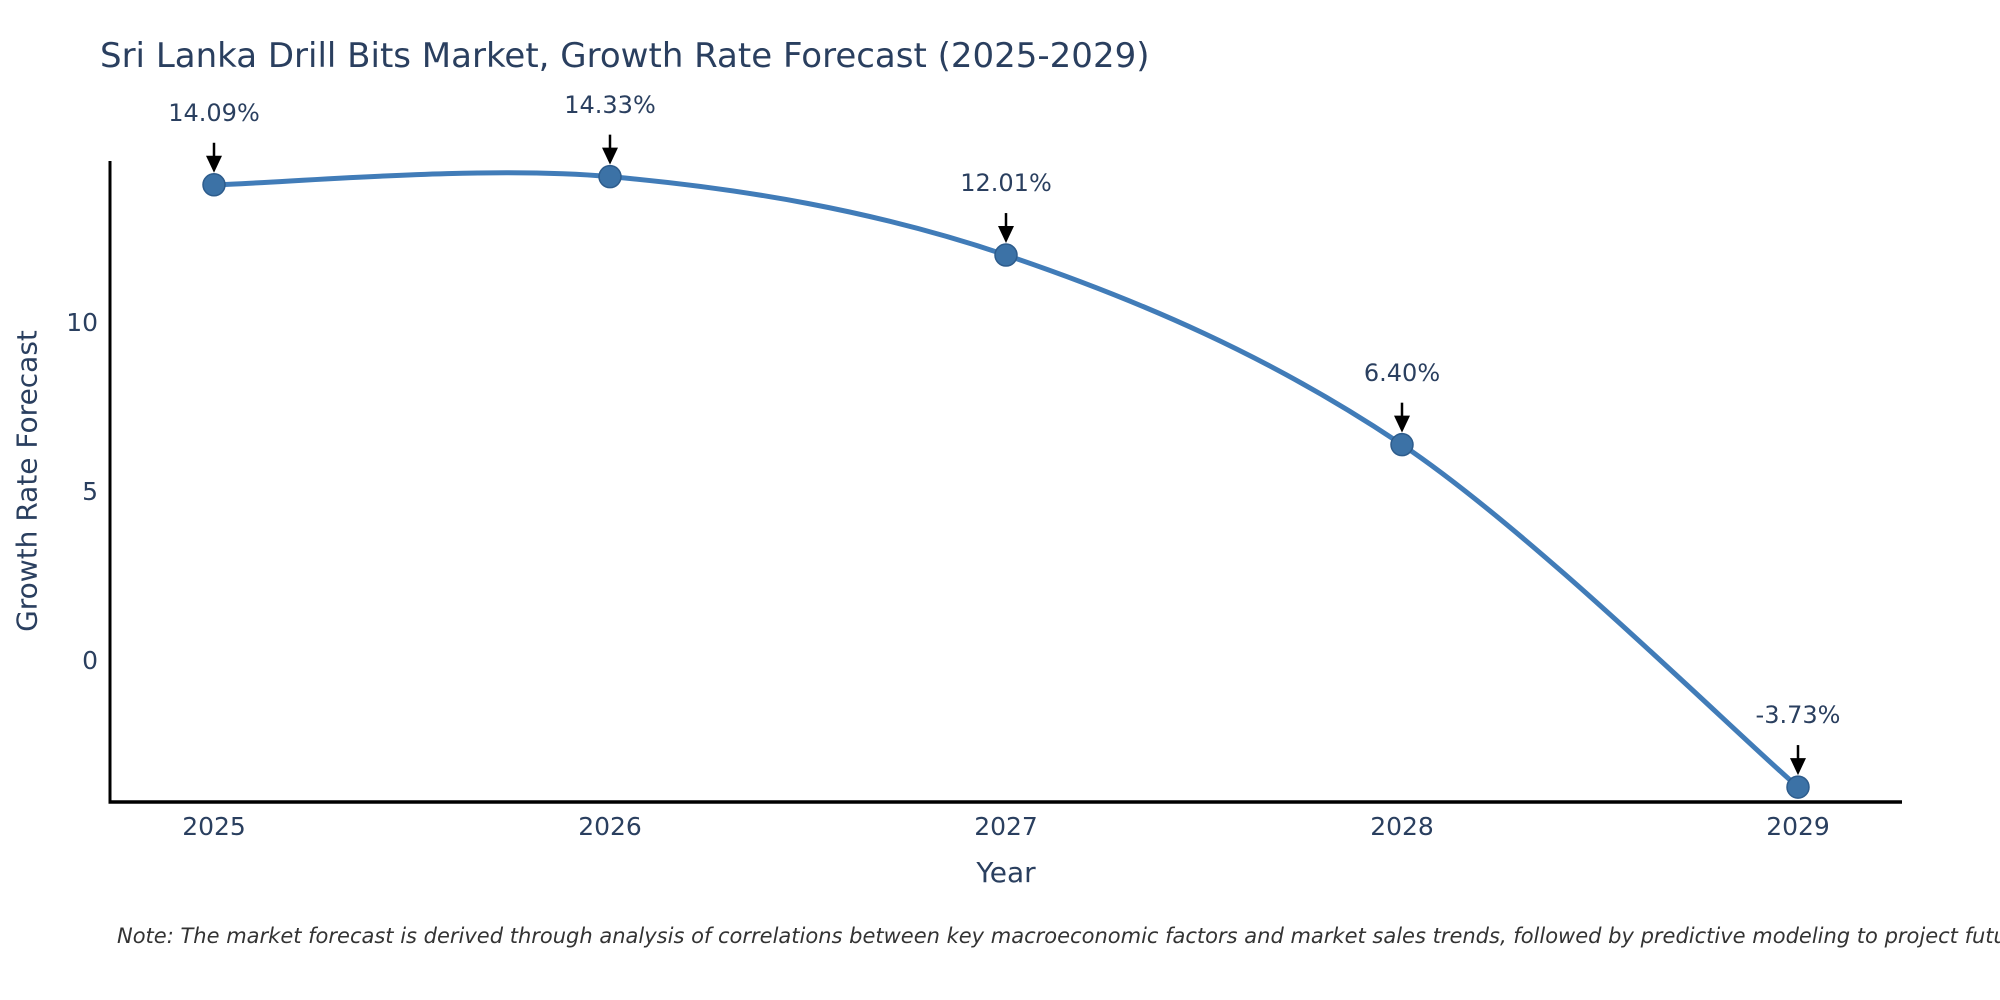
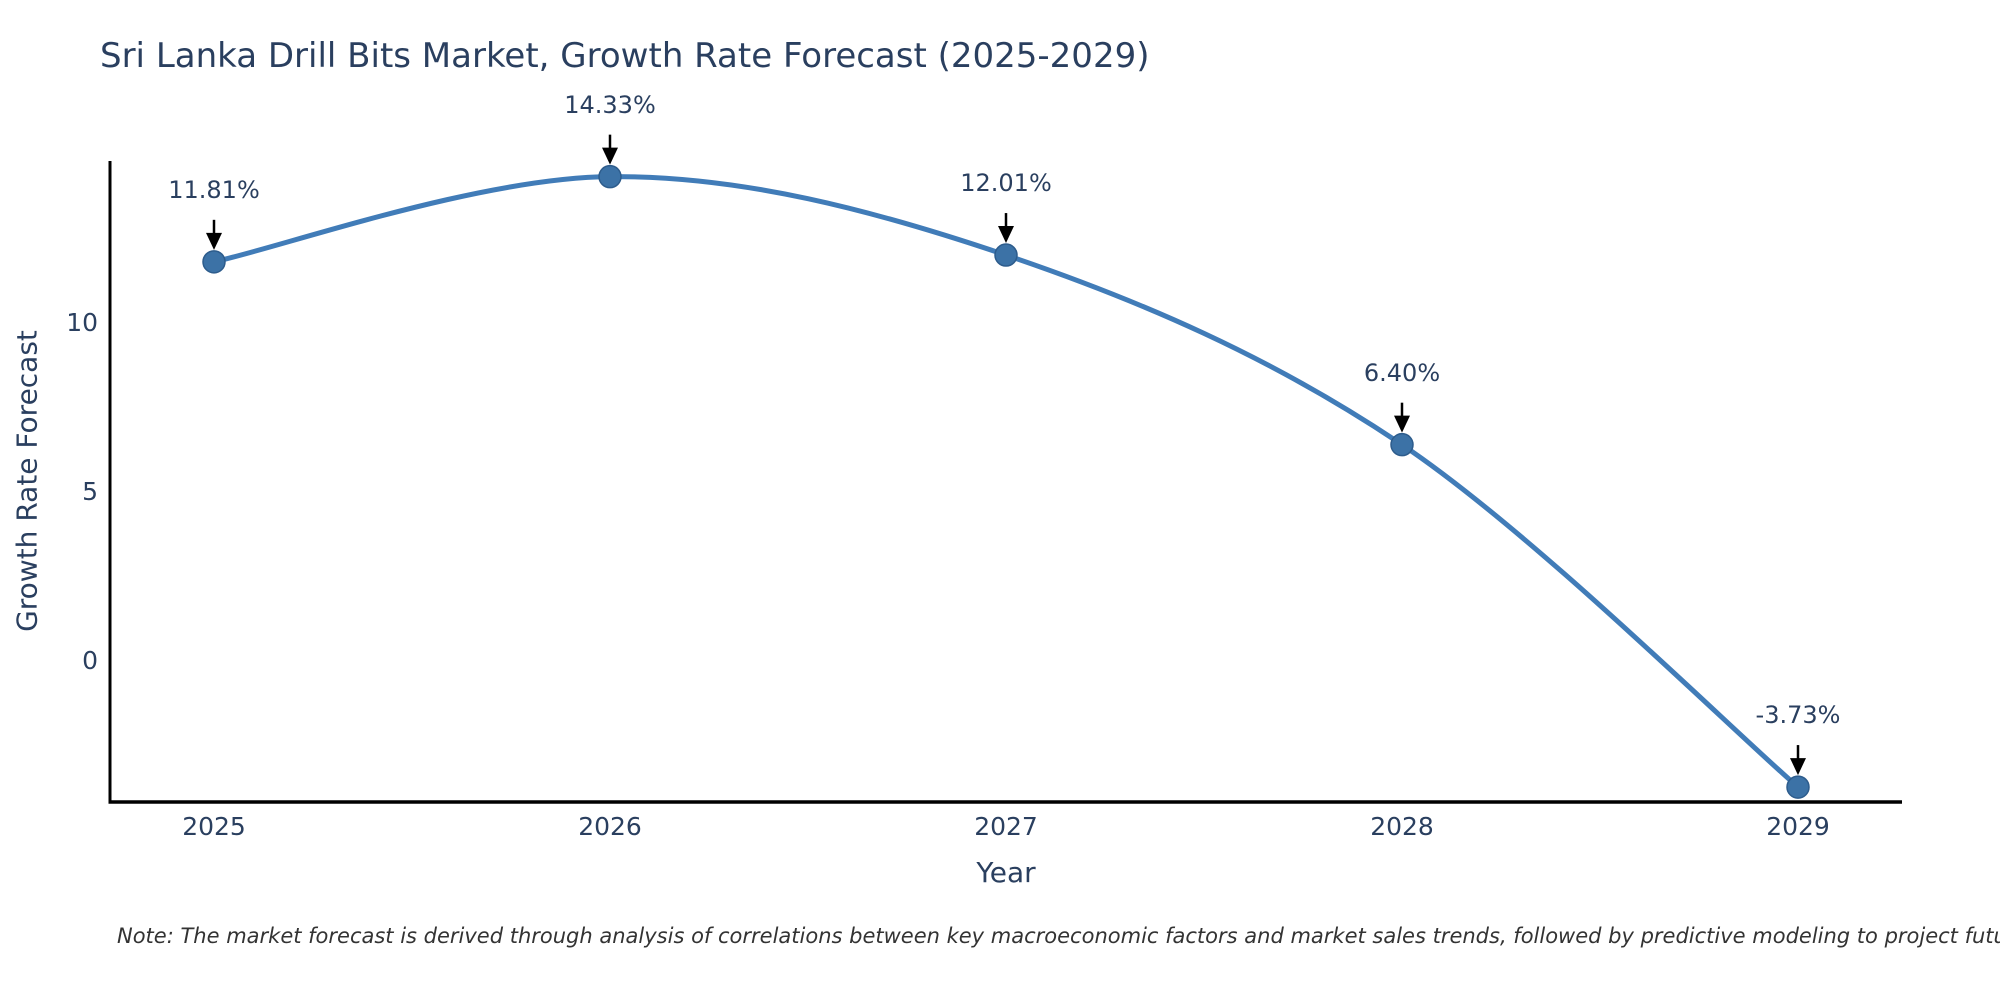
2025: 14.09% -> 11.81%
